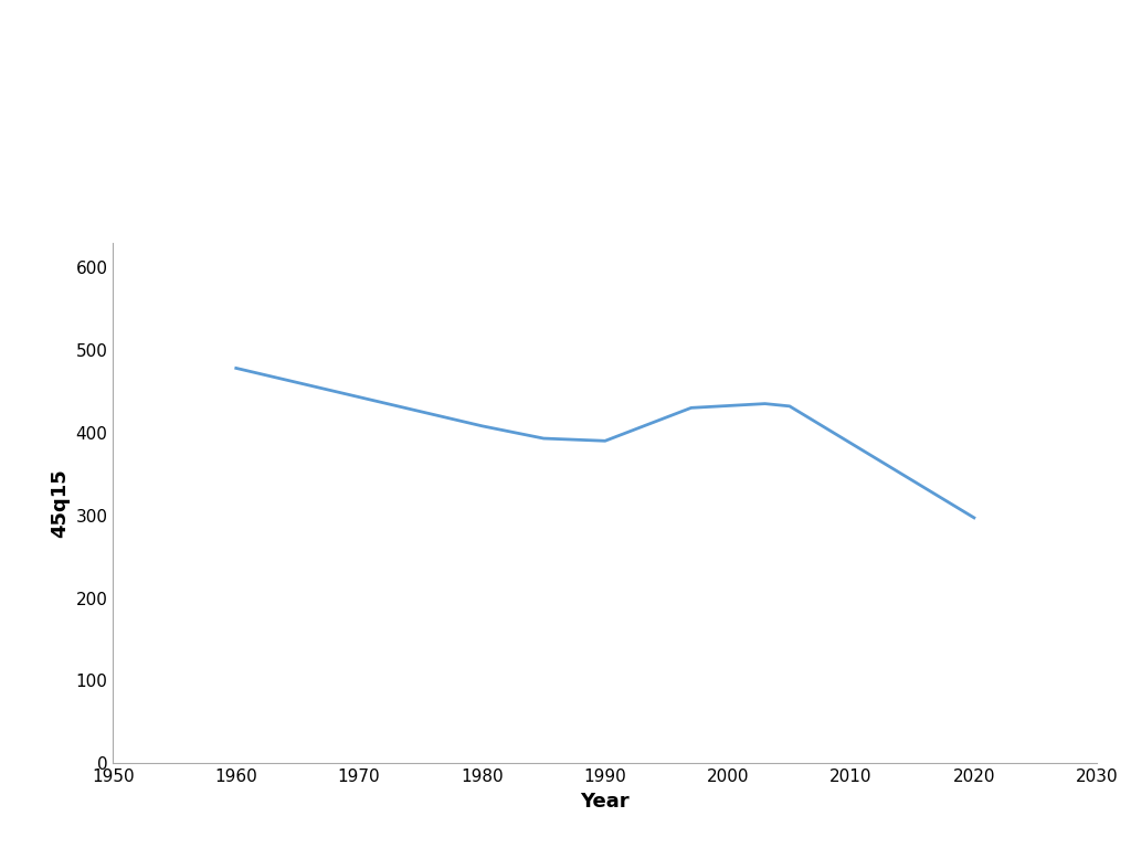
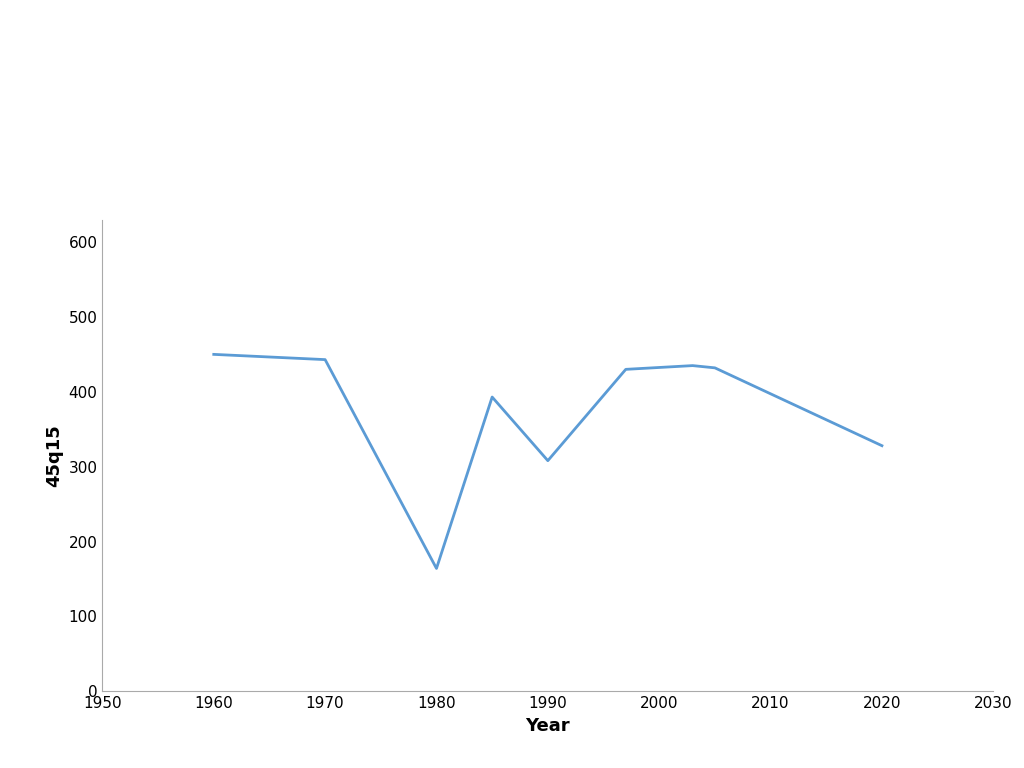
1960: 478 -> 450
1980: 408 -> 164
1990: 390 -> 308
2020: 297 -> 328
